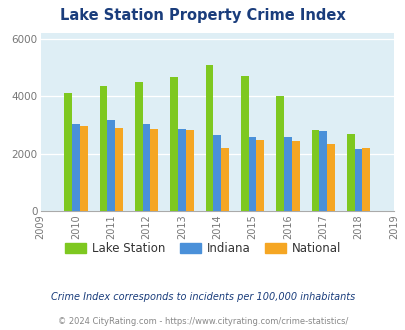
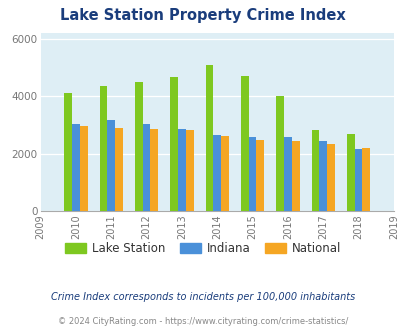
National/2014: 2200 -> 2600
Indiana/2017: 2800 -> 2430
